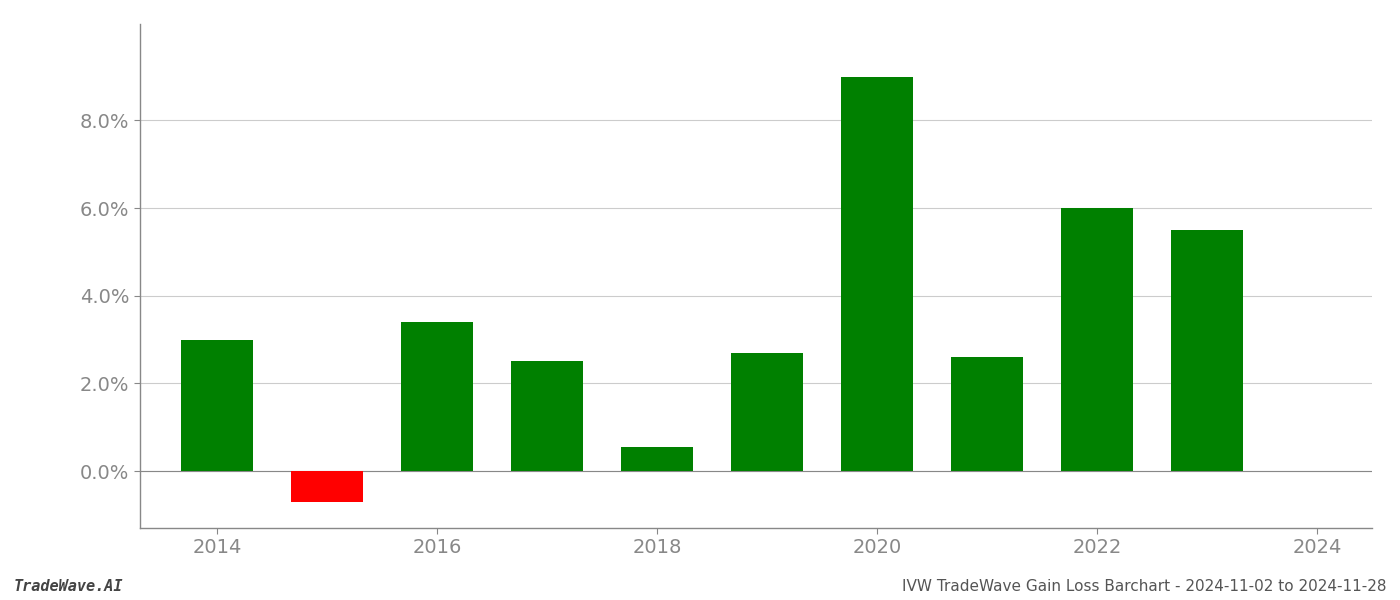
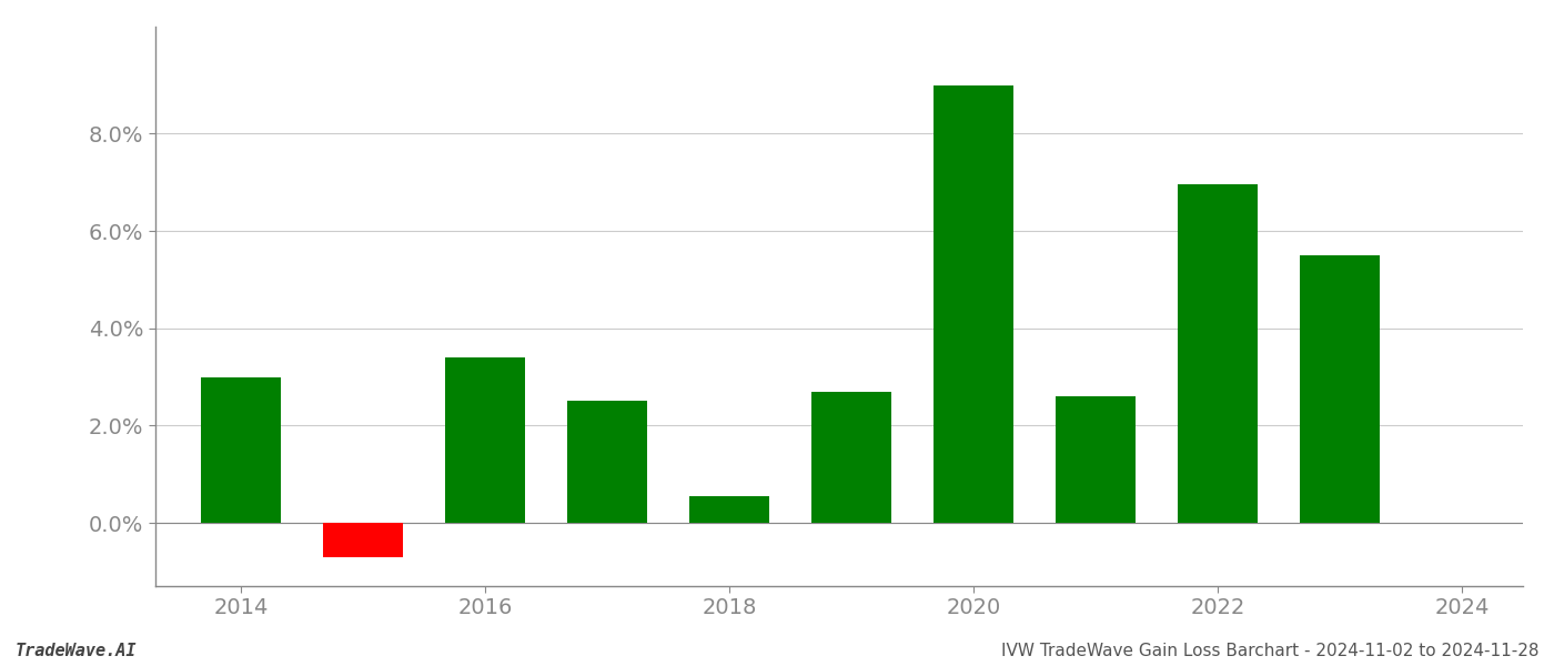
2022: 6.00% -> 6.95%
